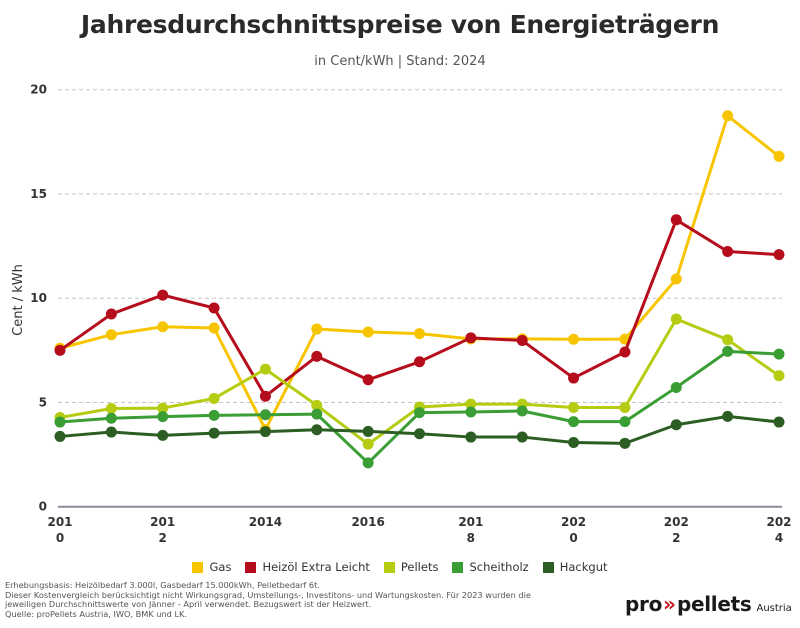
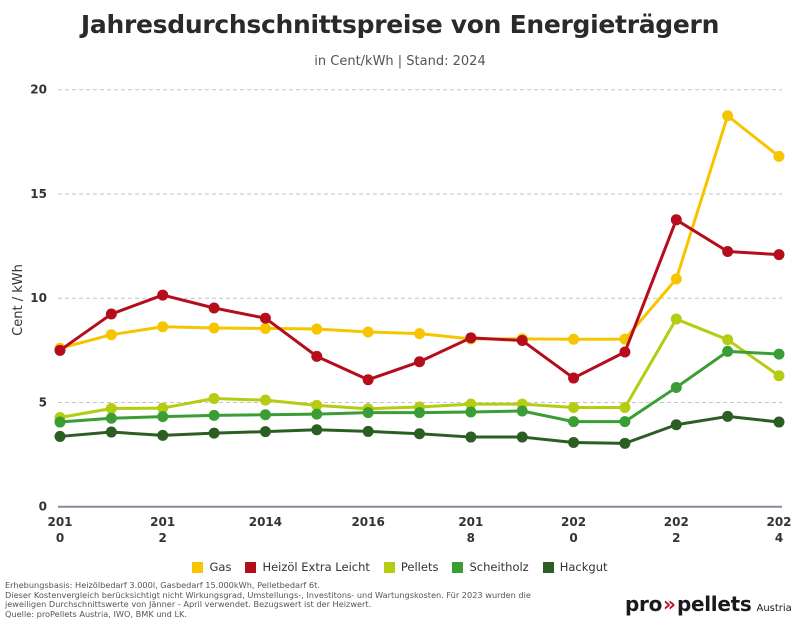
Gas/2014: 3.7 -> 8.6
Heizöl Extra Leicht/2014: 5.3 -> 9.0
Pellets/2014: 6.6 -> 5.1
Pellets/2016: 3.0 -> 4.7
Scheitholz/2016: 2.1 -> 4.5
